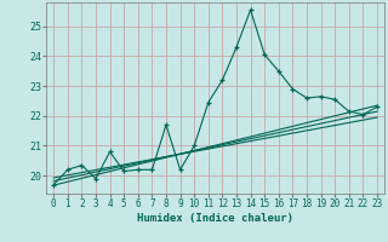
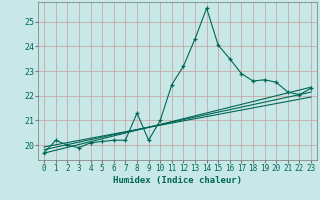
2: 20.35 -> 20.00
4: 20.80 -> 20.10
8: 21.70 -> 21.30
